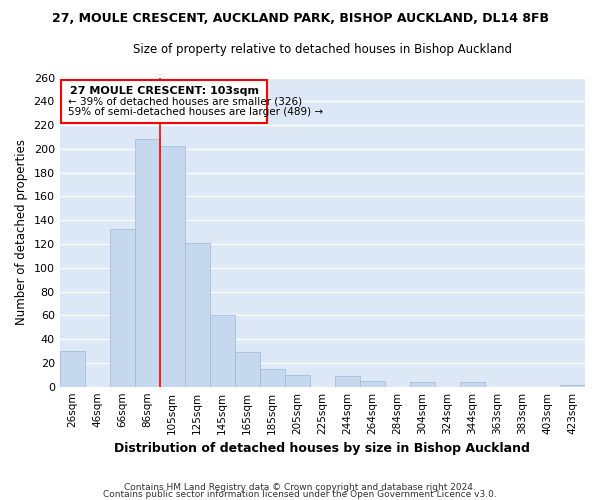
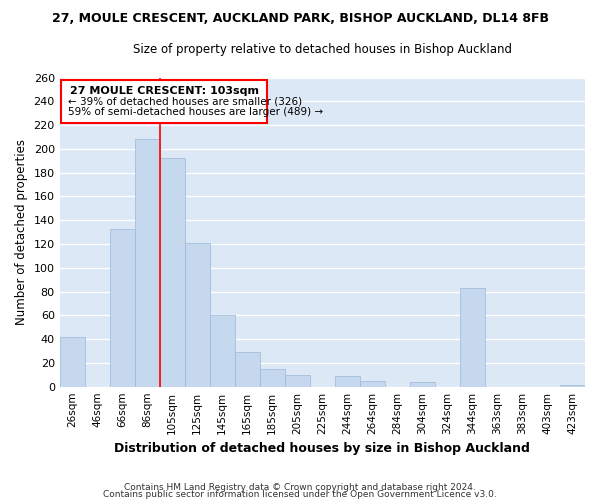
26sqm: 30 -> 42
105sqm: 202 -> 192
344sqm: 4 -> 83
